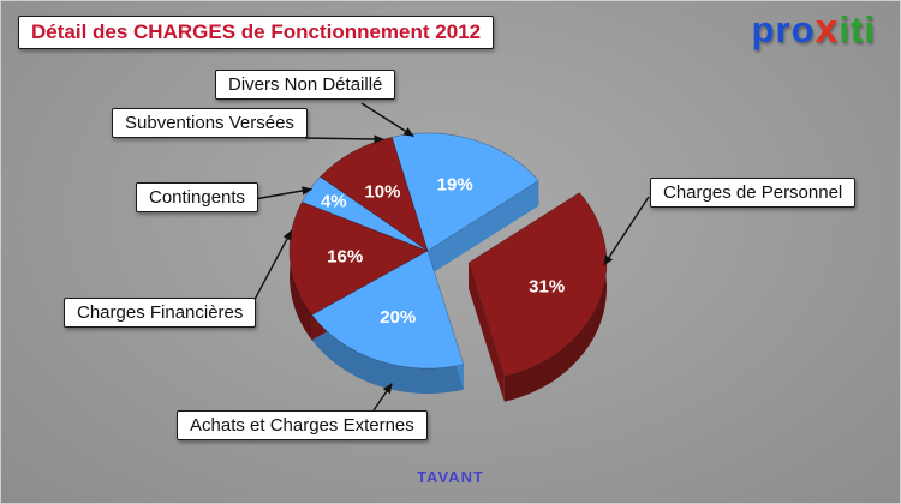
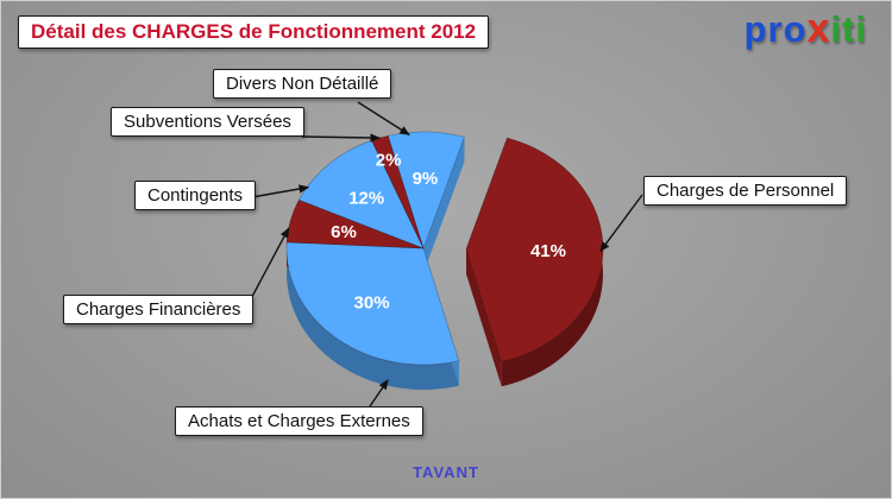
Divers Non Détaillé: 19% -> 9%
Charges de Personnel: 31% -> 41%
Achats et Charges Externes: 20% -> 30%
Charges Financières: 16% -> 6%
Contingents: 4% -> 12%
Subventions Versées: 10% -> 2%
